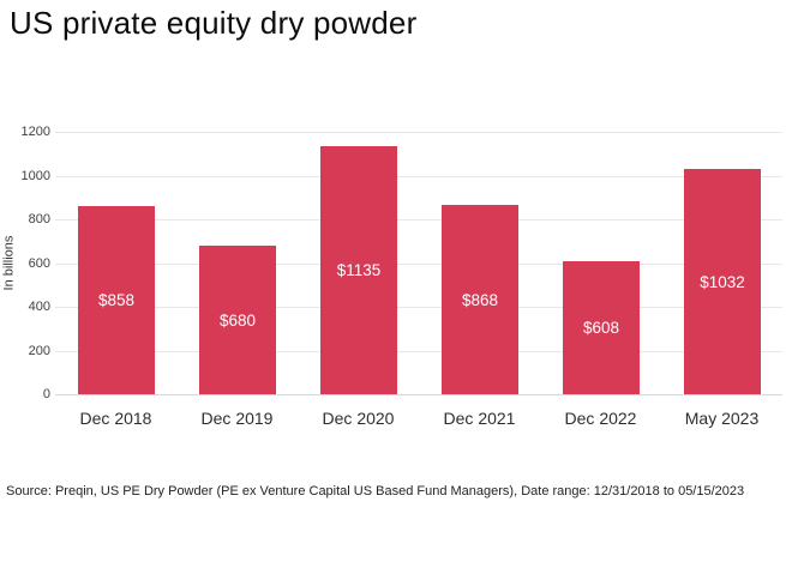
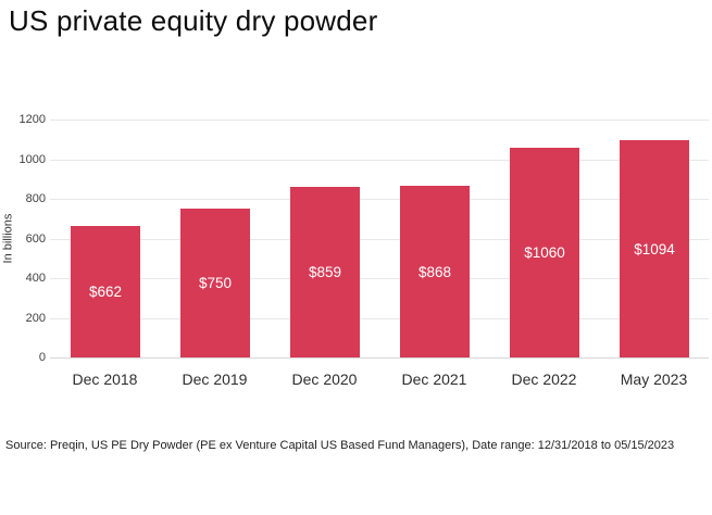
Dec 2018: $858 -> $662
Dec 2019: $680 -> $750
Dec 2020: $1135 -> $859
Dec 2022: $608 -> $1060
May 2023: $1032 -> $1094
